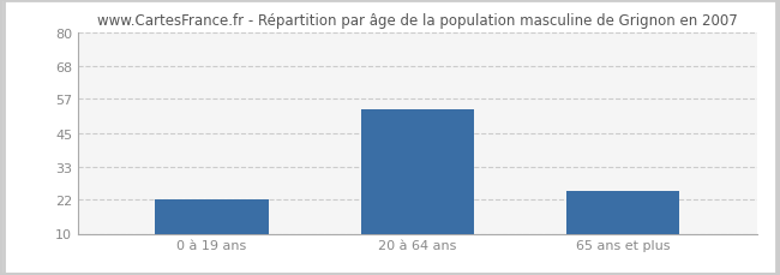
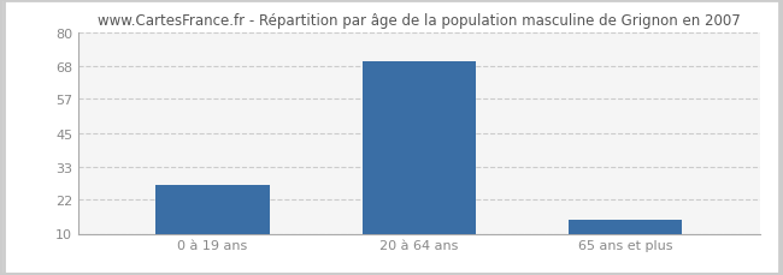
0 à 19 ans: 22 -> 27
20 à 64 ans: 53 -> 70
65 ans et plus: 25 -> 15
